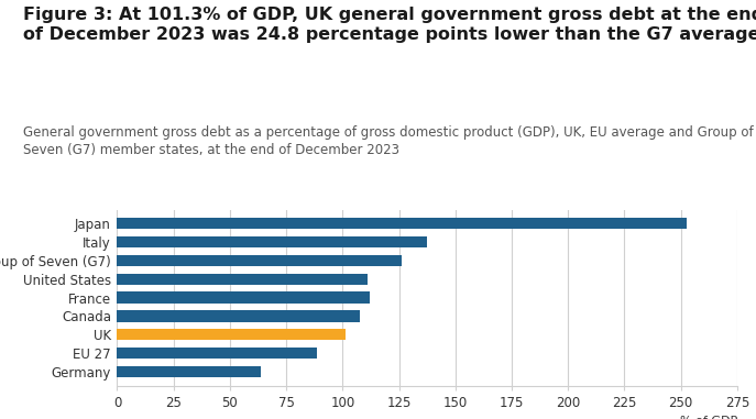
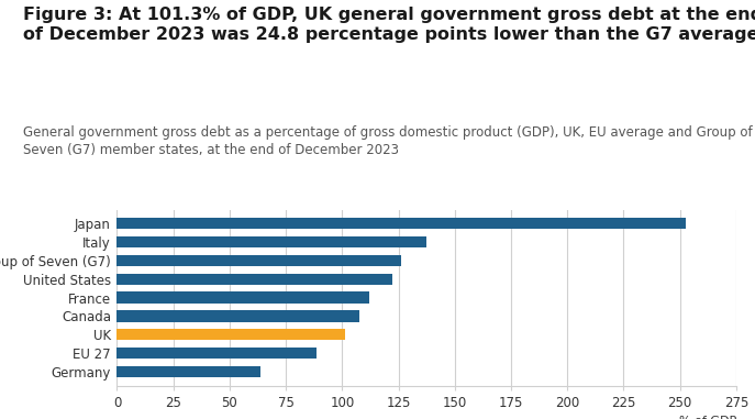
United States: 111.0 -> 122.2
